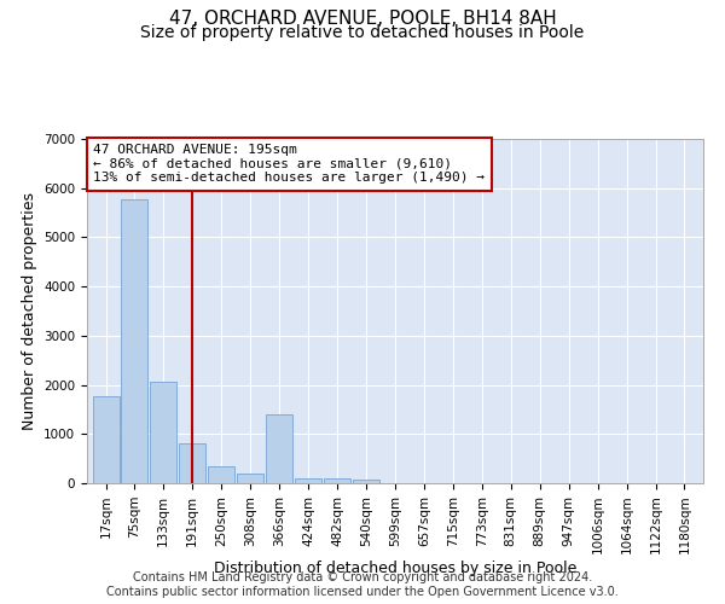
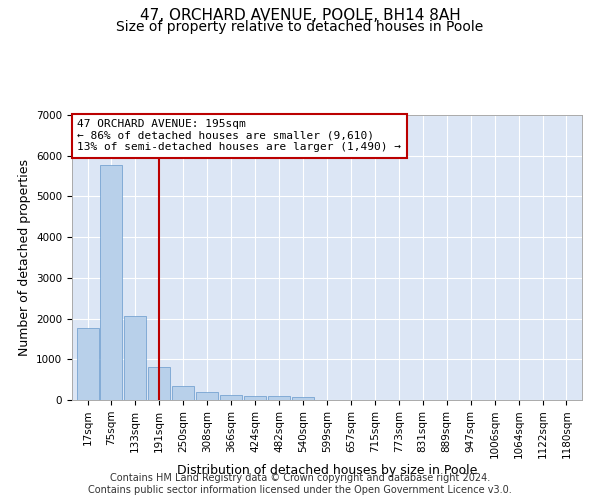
366sqm: 1400 -> 120
